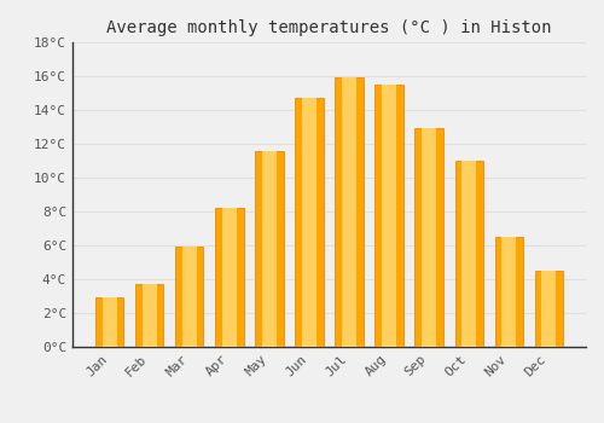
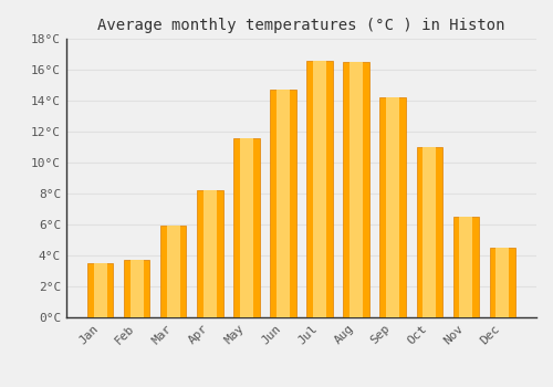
Jan: 2.9°C -> 3.5°C
Jul: 15.9°C -> 16.6°C
Aug: 15.5°C -> 16.5°C
Sep: 12.9°C -> 14.2°C
